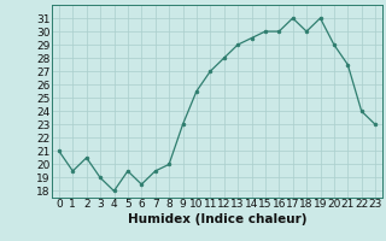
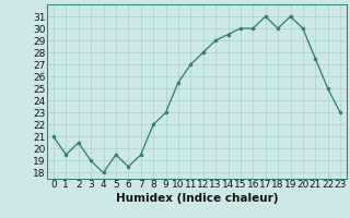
8: 20.0 -> 22.0
20: 29.0 -> 30.0
22: 24.0 -> 25.0
